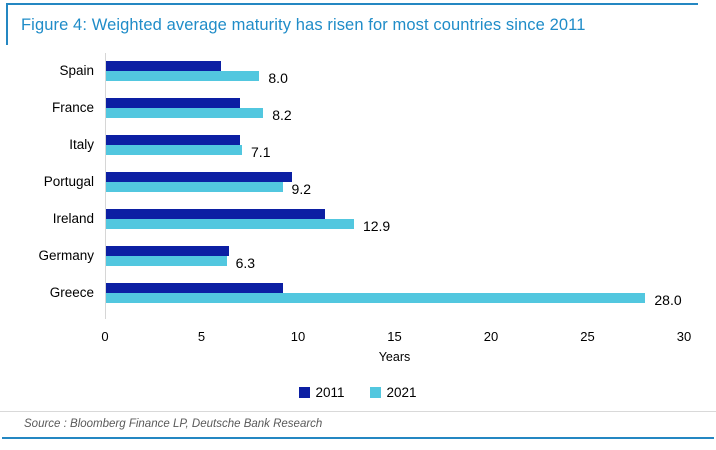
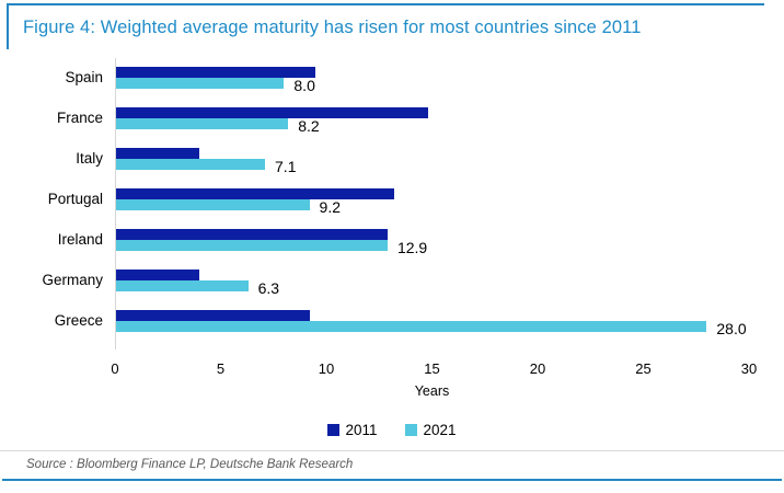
2011/Spain: 6.0 -> 9.5
2011/France: 7.0 -> 14.8
2011/Italy: 7.0 -> 4.0
2011/Portugal: 9.7 -> 13.2
2011/Ireland: 11.4 -> 12.9
2011/Germany: 6.4 -> 4.0
